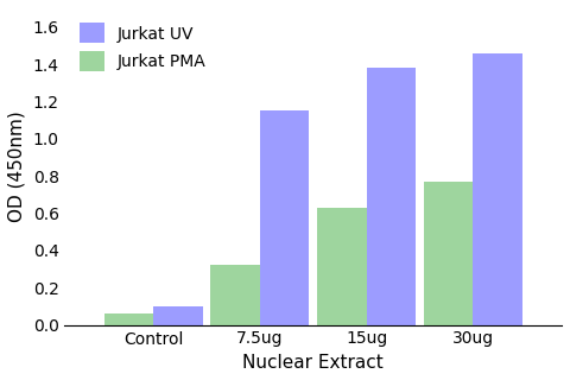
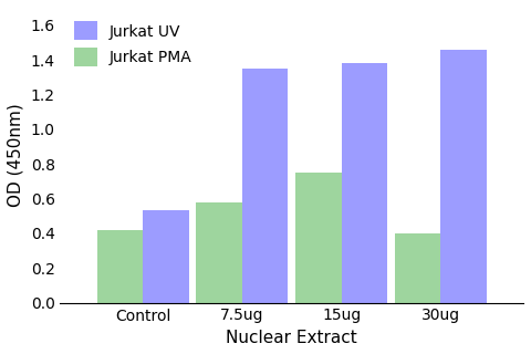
Jurkat PMA/Control: 0.06 -> 0.42
Jurkat UV/Control: 0.10 -> 0.53
Jurkat PMA/7.5ug: 0.32 -> 0.58
Jurkat UV/7.5ug: 1.15 -> 1.35
Jurkat PMA/15ug: 0.63 -> 0.75
Jurkat PMA/30ug: 0.77 -> 0.40
